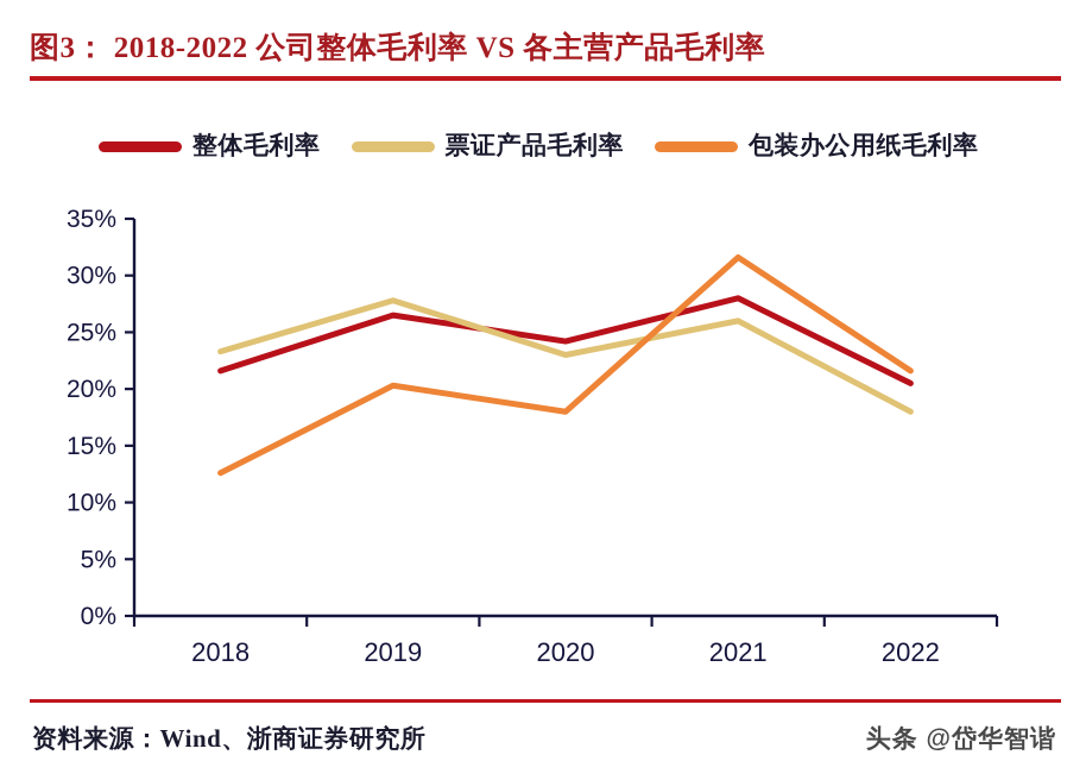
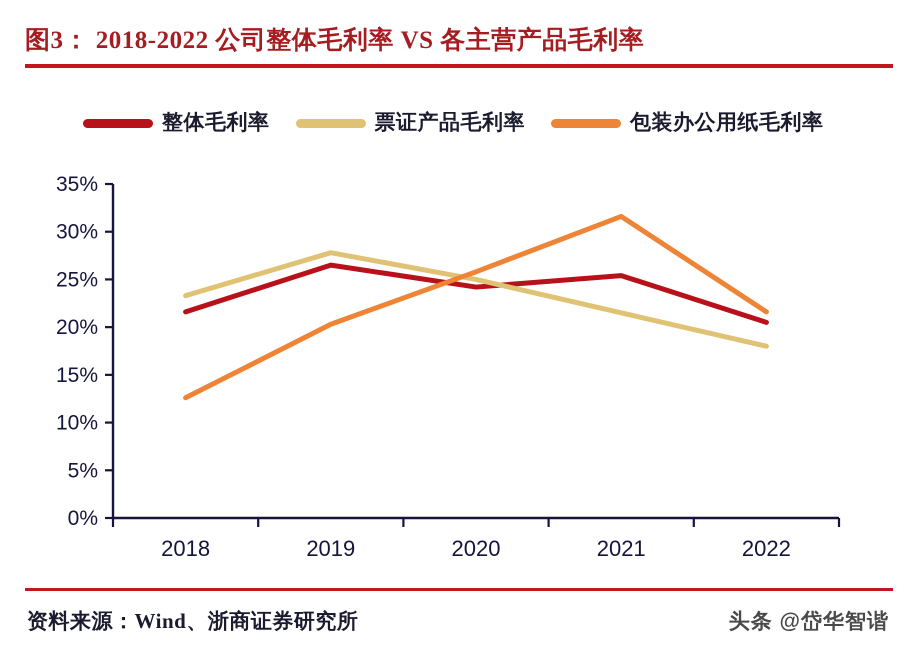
票证产品毛利率/2020: 23% -> 25%
包装办公用纸毛利率/2020: 18% -> 26%
整体毛利率/2021: 28% -> 25%
票证产品毛利率/2021: 26% -> 22%
